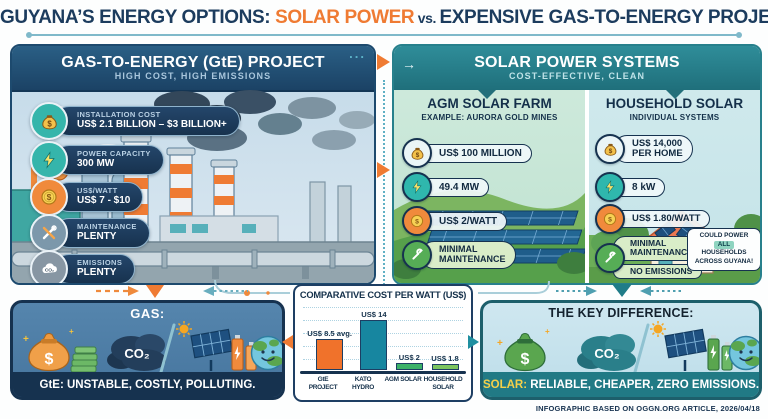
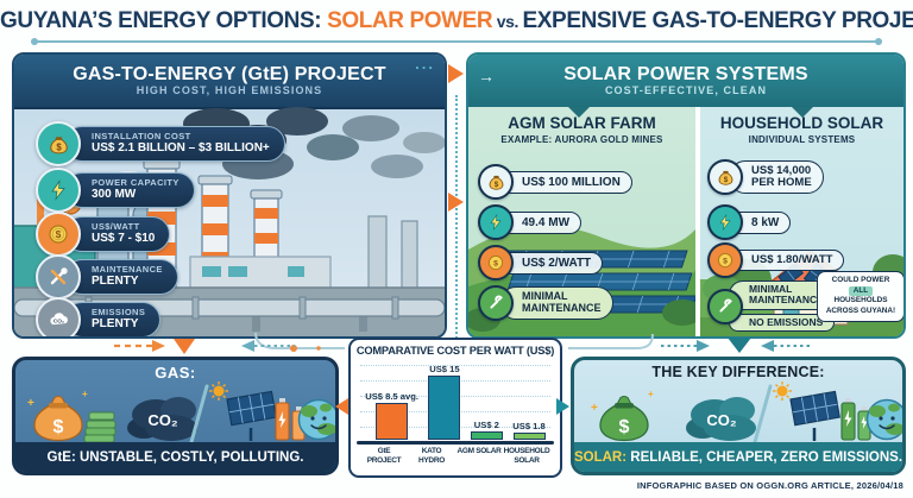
KATO HYDRO: 14 -> 15
